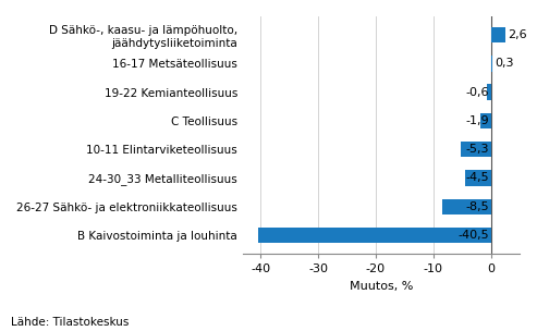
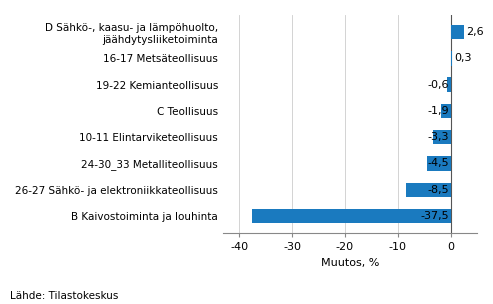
10-11 Elintarviketeollisuus: -5,3 -> -3,3
B Kaivostoiminta ja louhinta: -40,5 -> -37,5
